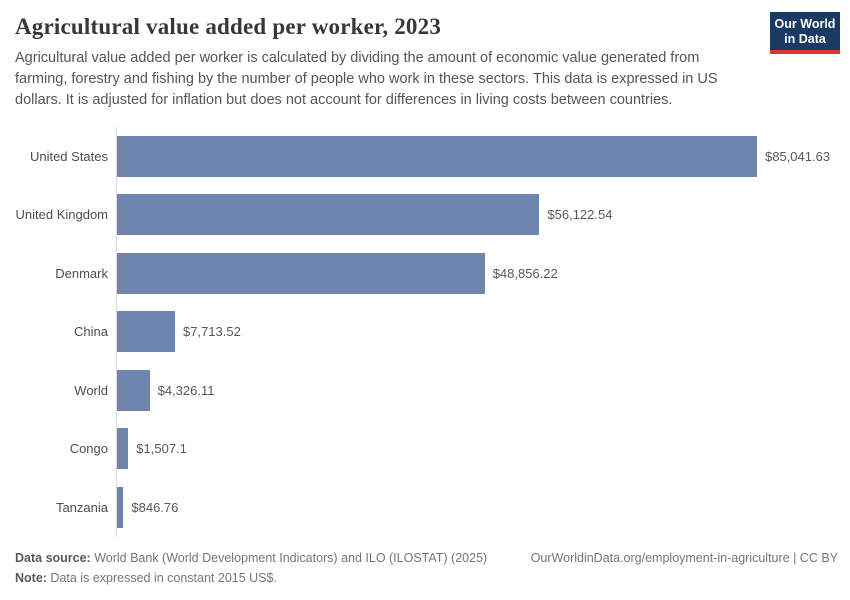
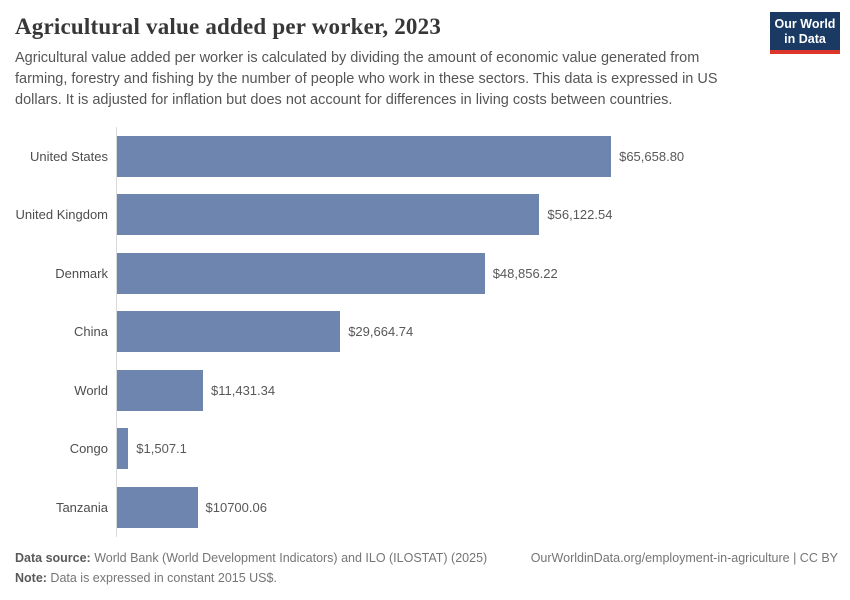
United States: $85,041.63 -> $65,658.80
China: $7,713.52 -> $29,664.74
World: $4,326.11 -> $11,431.34
Tanzania: $846.76 -> $10700.06
